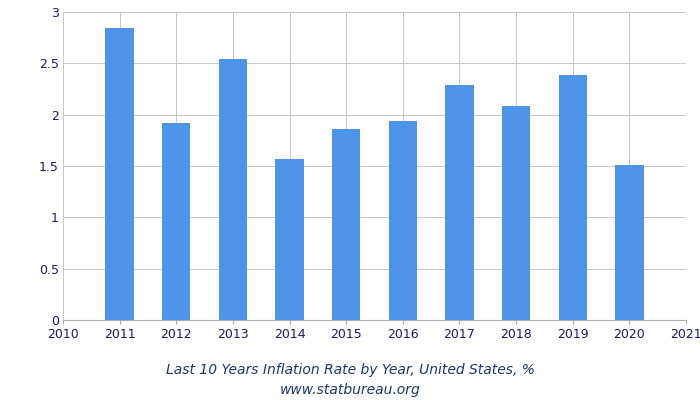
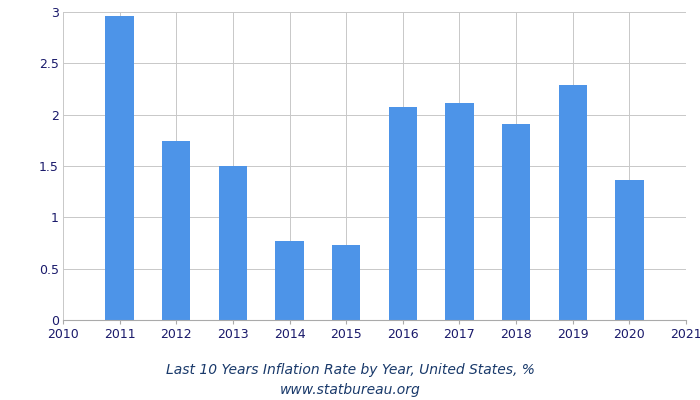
2011: 2.84 -> 2.96
2012: 1.92 -> 1.74
2013: 2.54 -> 1.50
2014: 1.57 -> 0.77
2015: 1.86 -> 0.73
2016: 1.94 -> 2.07
2017: 2.29 -> 2.11
2018: 2.08 -> 1.91
2019: 2.39 -> 2.29
2020: 1.51 -> 1.36
